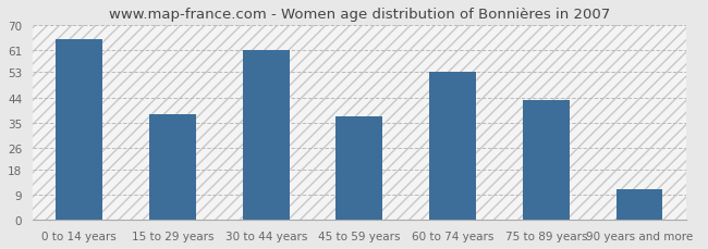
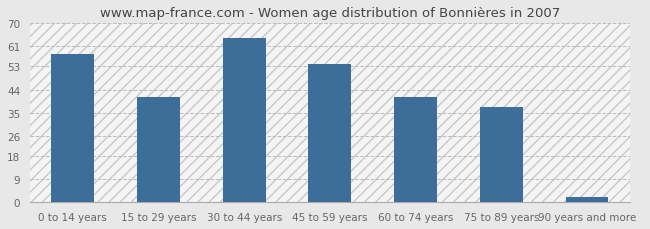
0 to 14 years: 65 -> 58
15 to 29 years: 38 -> 41
30 to 44 years: 61 -> 64
45 to 59 years: 37 -> 54
60 to 74 years: 53 -> 41
75 to 89 years: 43 -> 37
90 years and more: 11 -> 2
